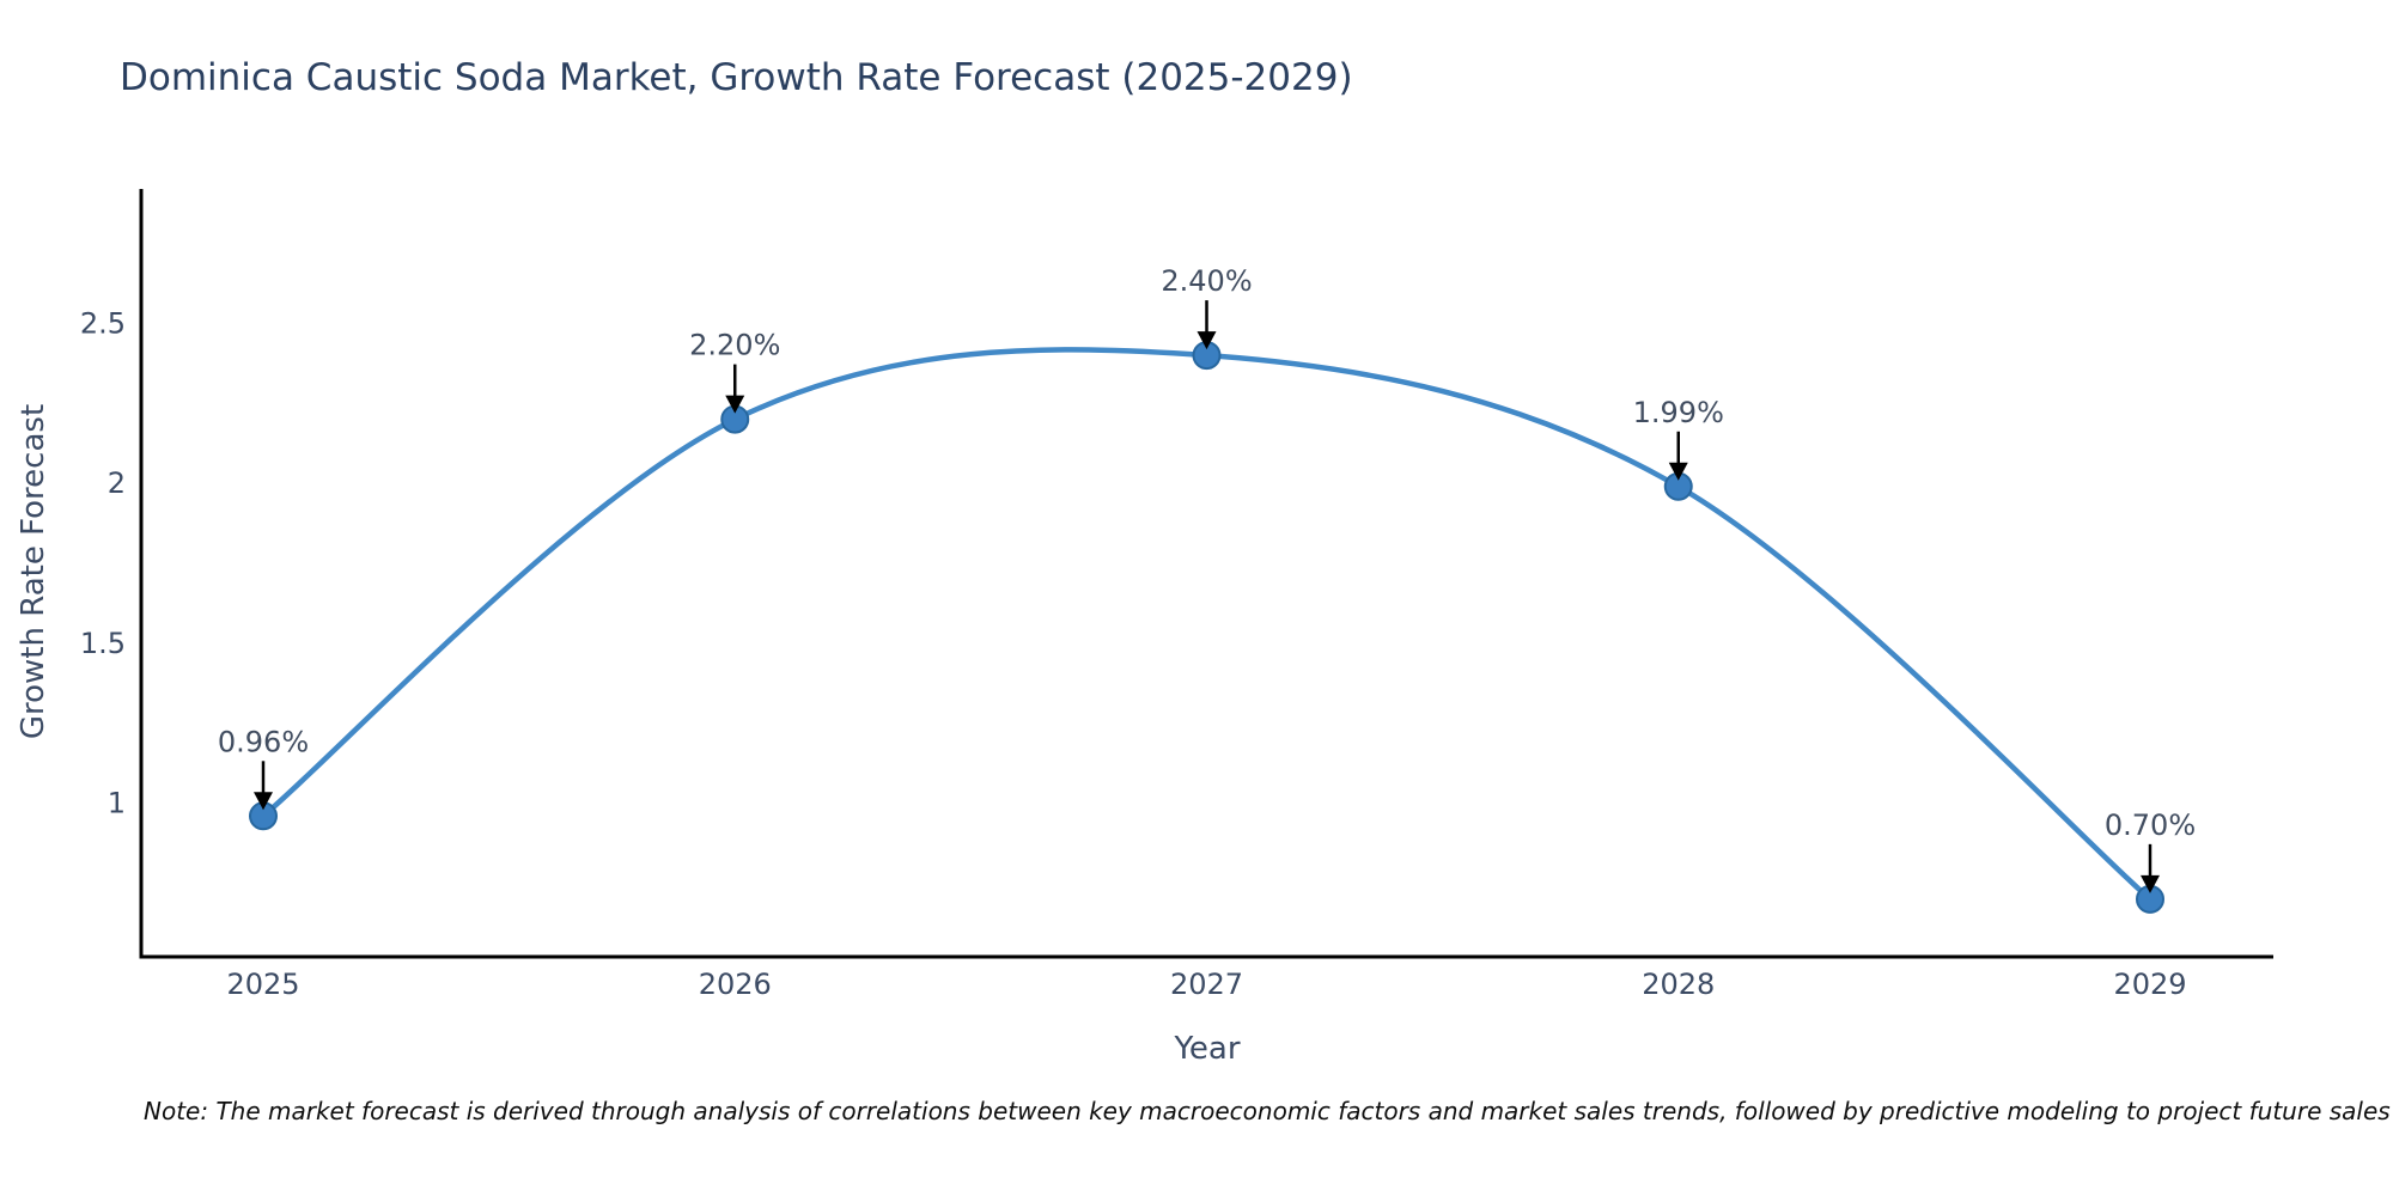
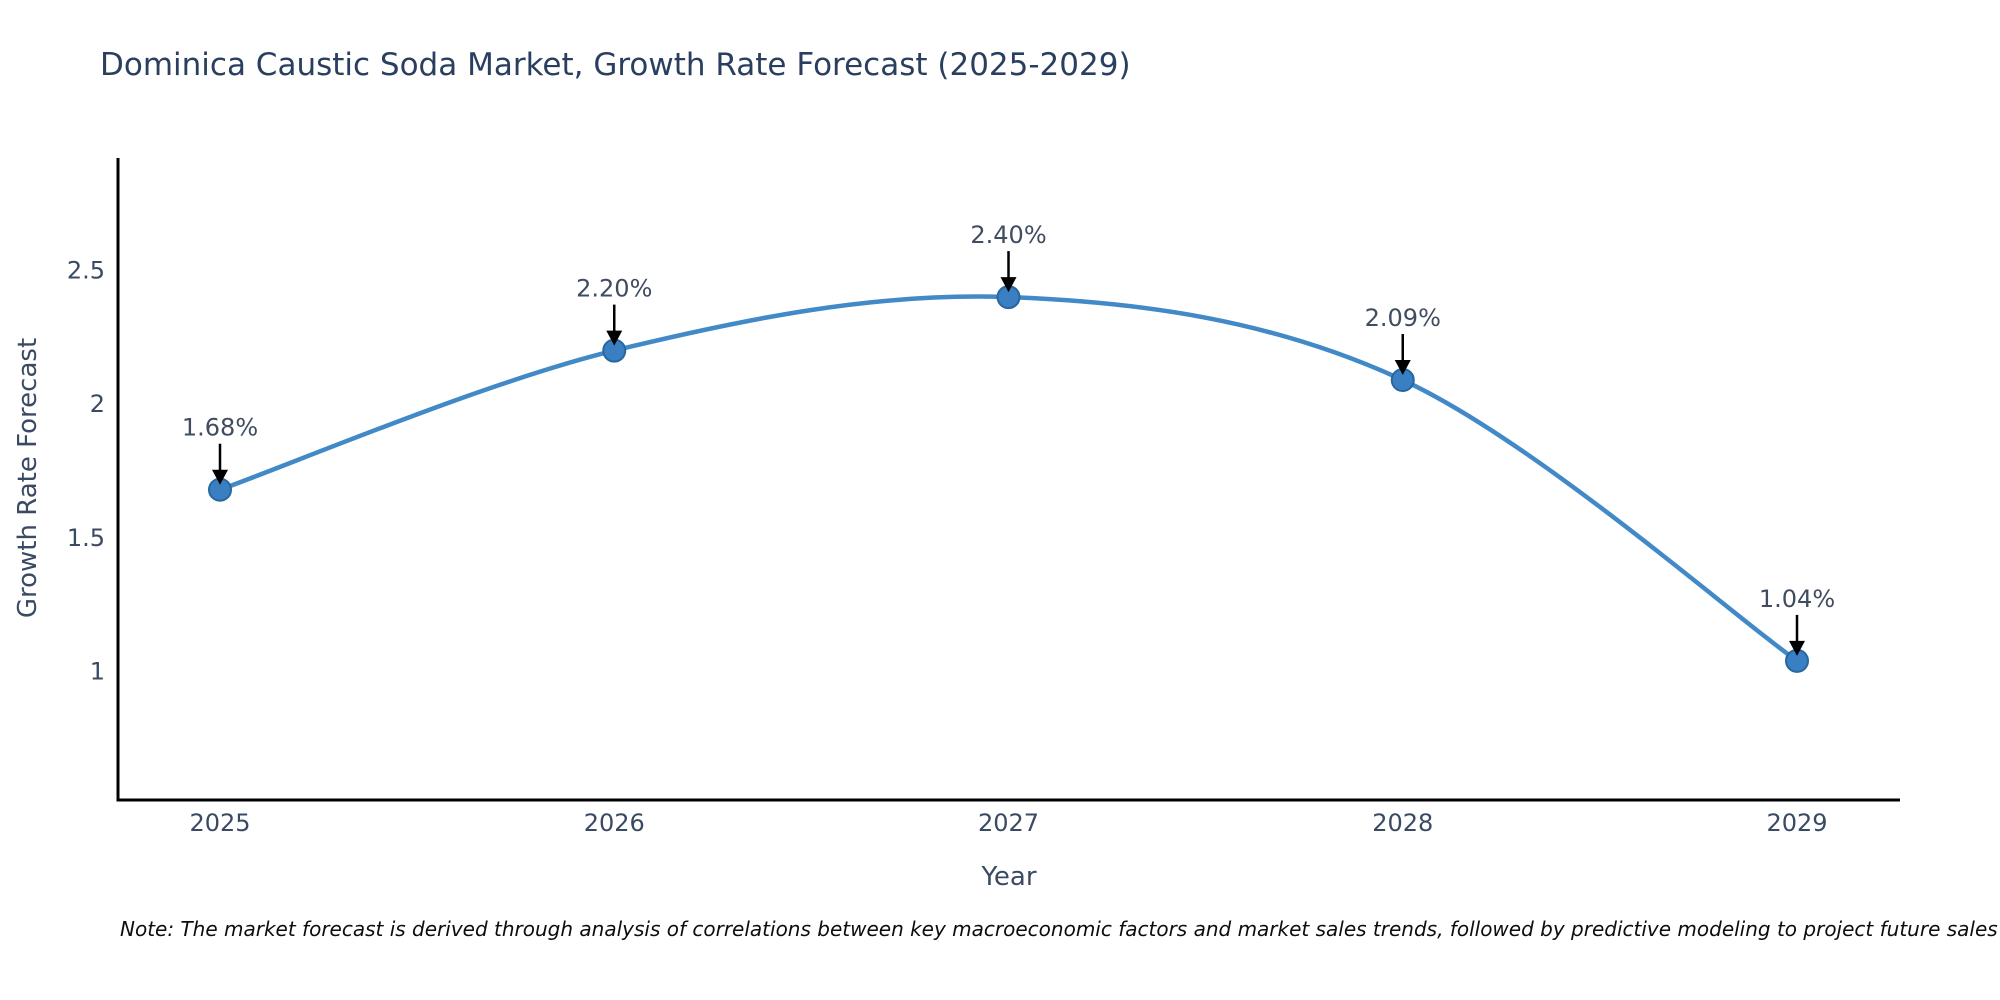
2025: 0.96% -> 1.68%
2028: 1.99% -> 2.09%
2029: 0.70% -> 1.04%
